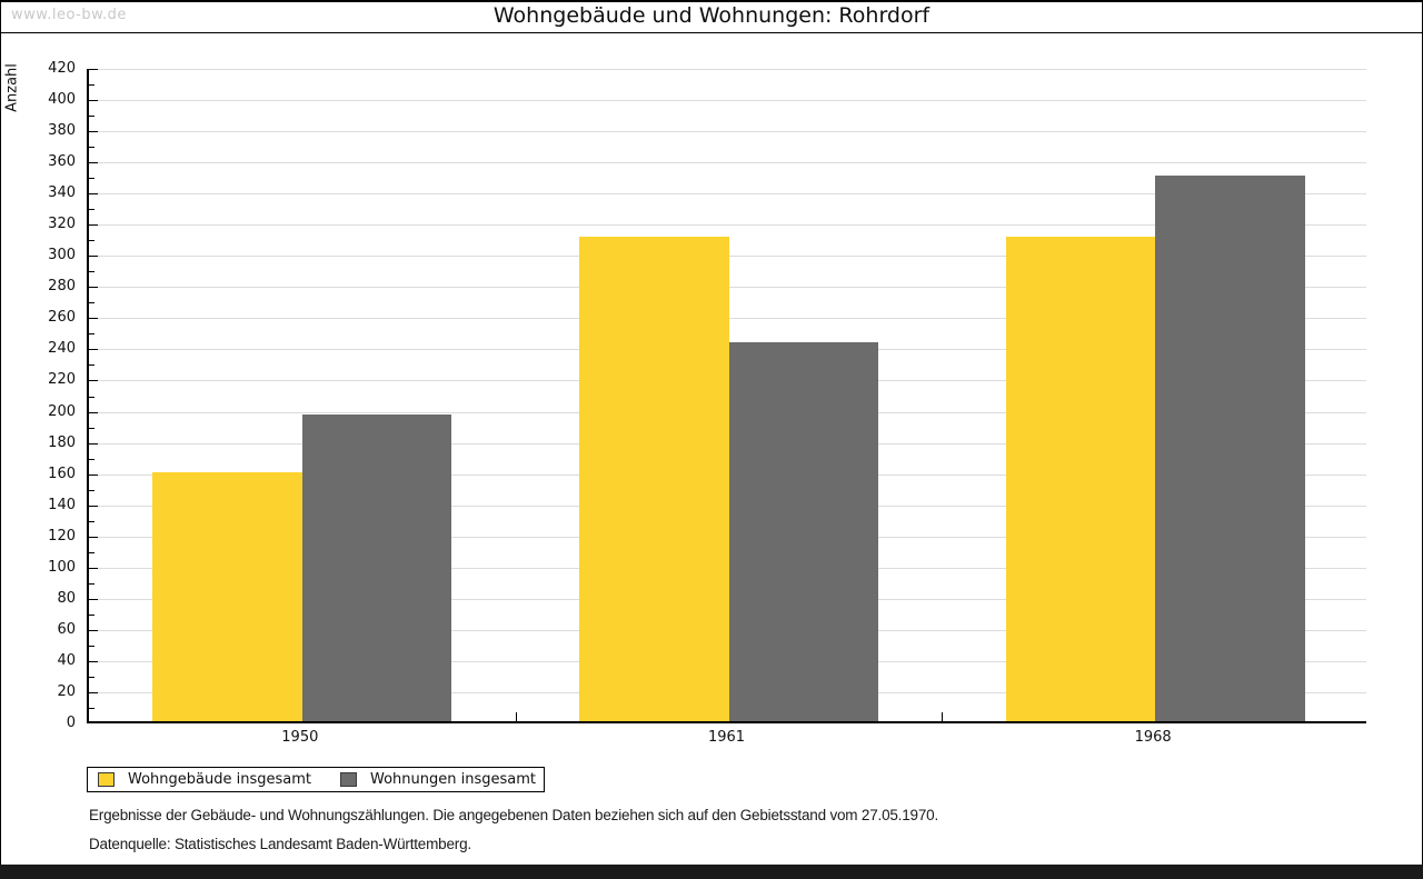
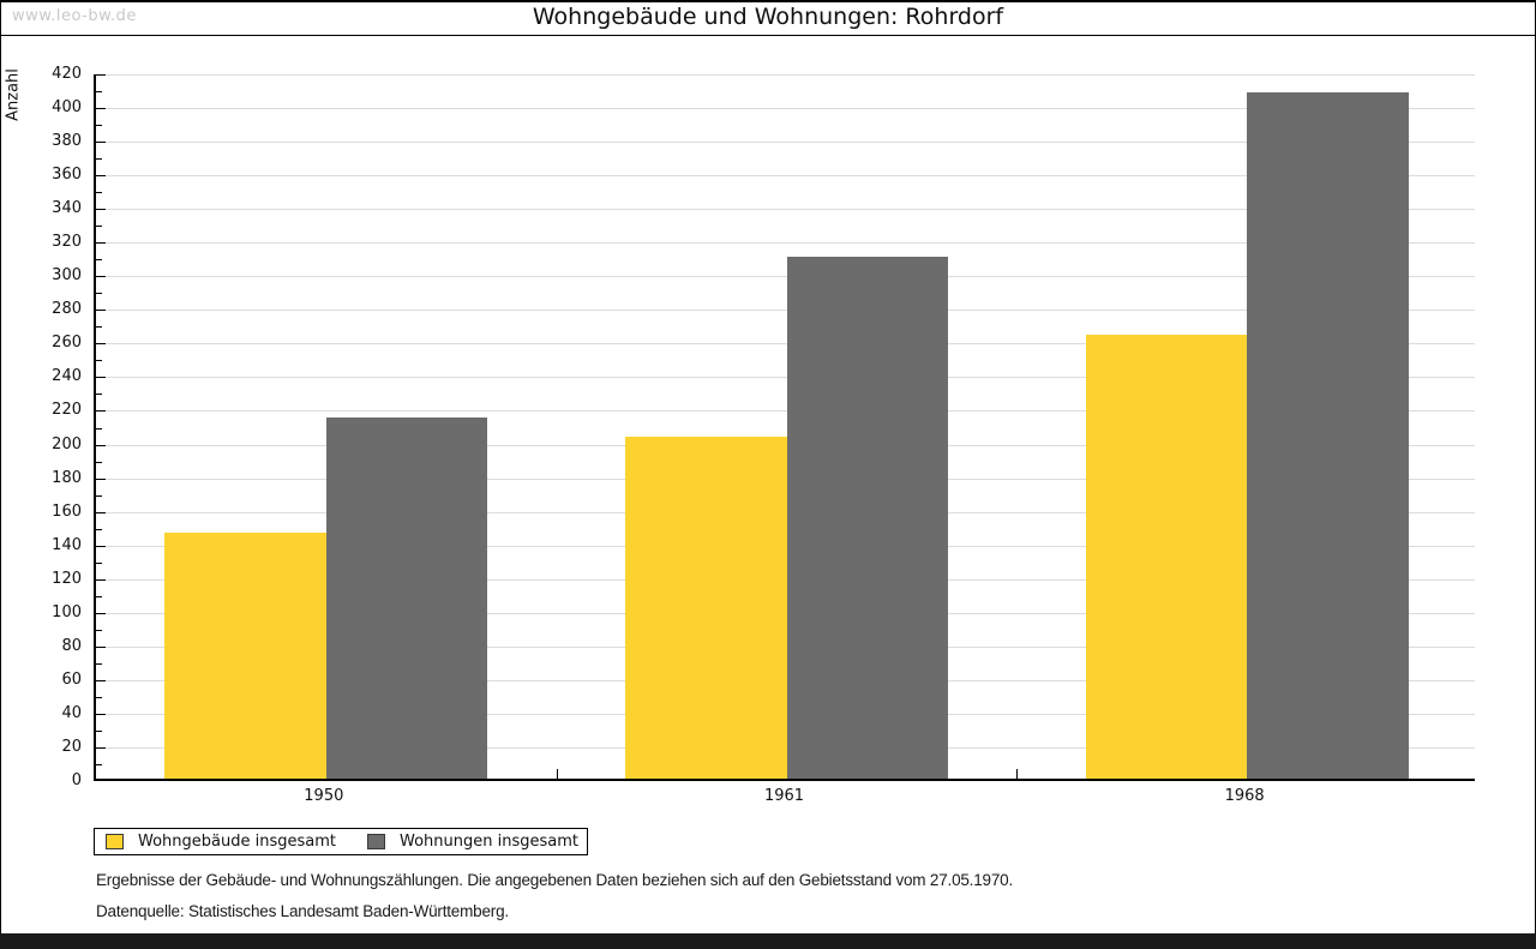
Wohngebäude insgesamt/1950: 160 -> 146
Wohnungen insgesamt/1950: 197 -> 215
Wohngebäude insgesamt/1961: 311 -> 203
Wohnungen insgesamt/1961: 243 -> 310
Wohngebäude insgesamt/1968: 311 -> 264
Wohnungen insgesamt/1968: 350 -> 408
